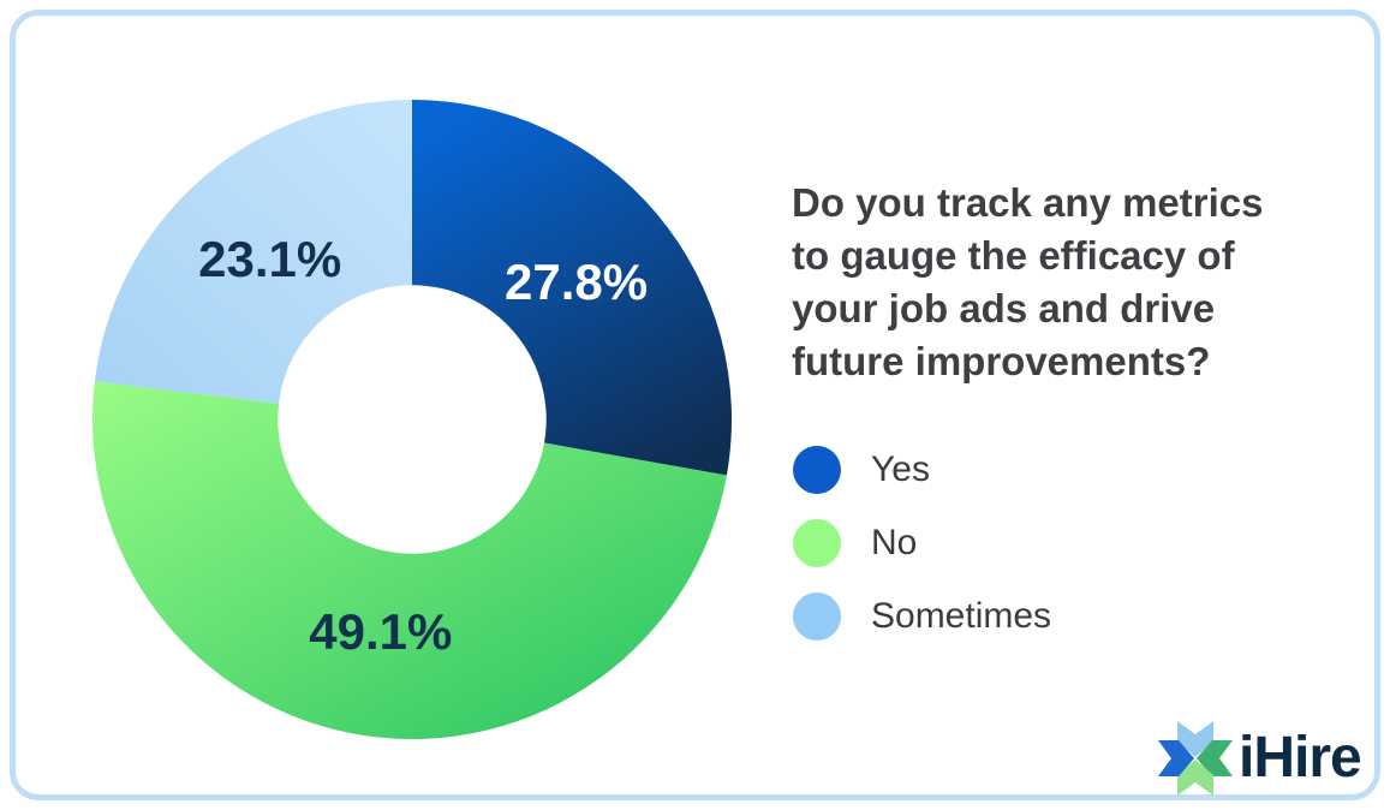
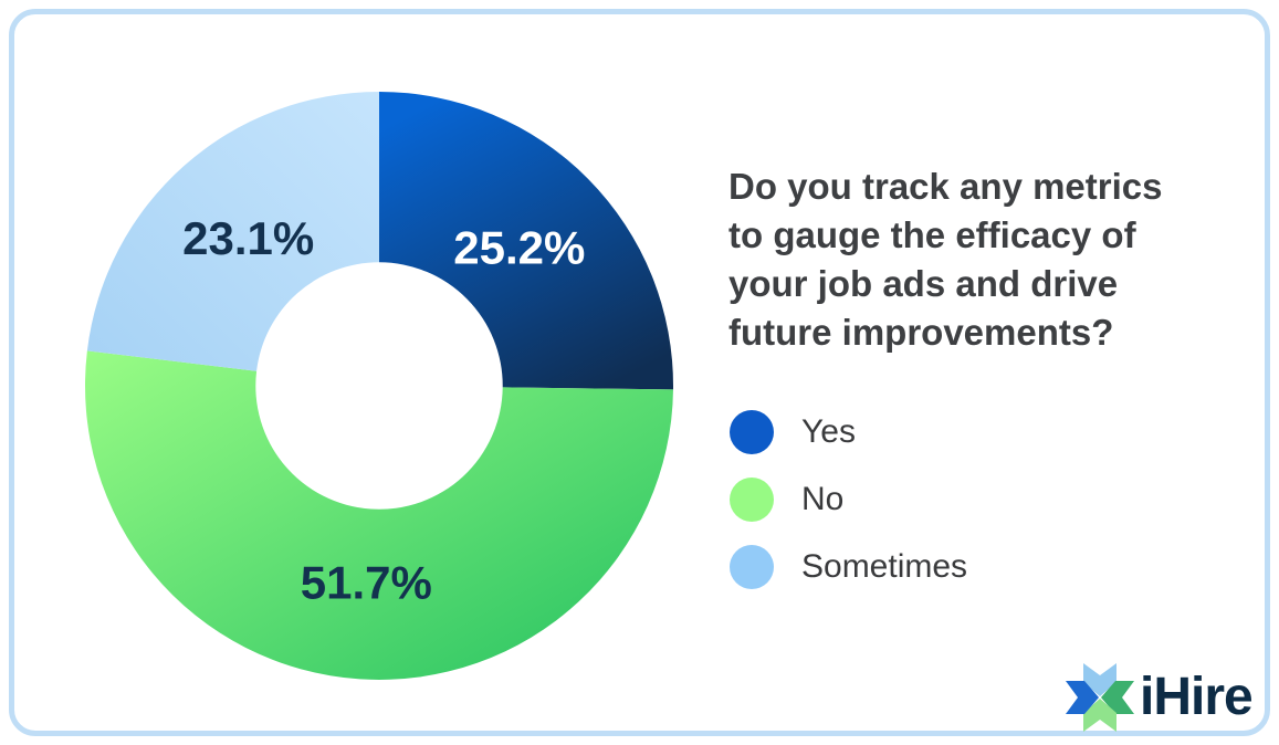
Yes: 27.8% -> 25.2%
No: 49.1% -> 51.7%
